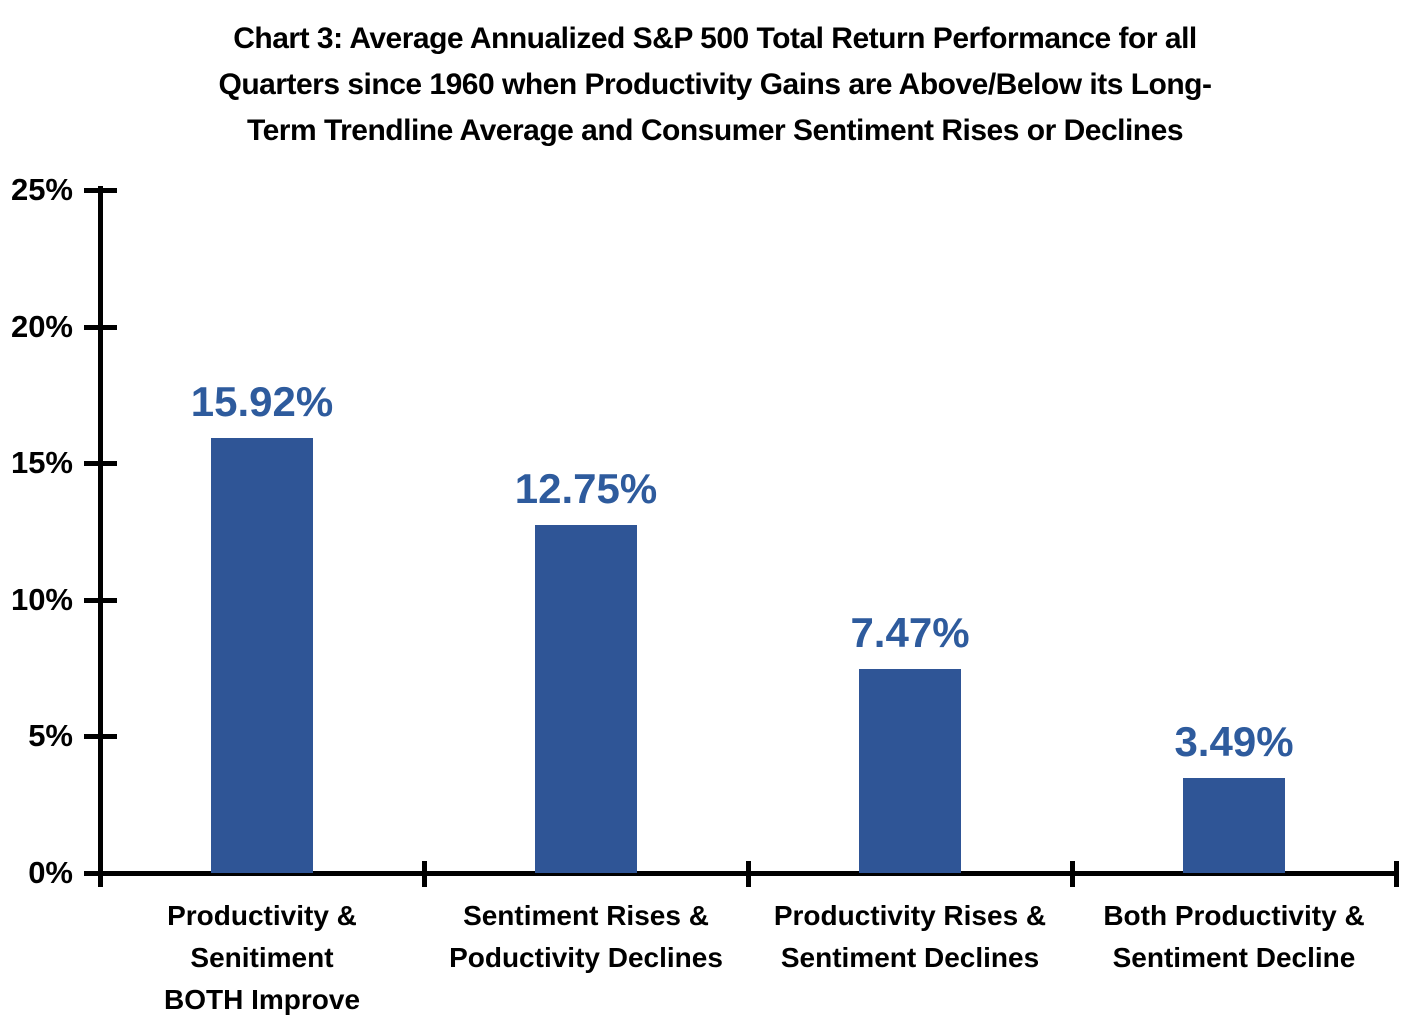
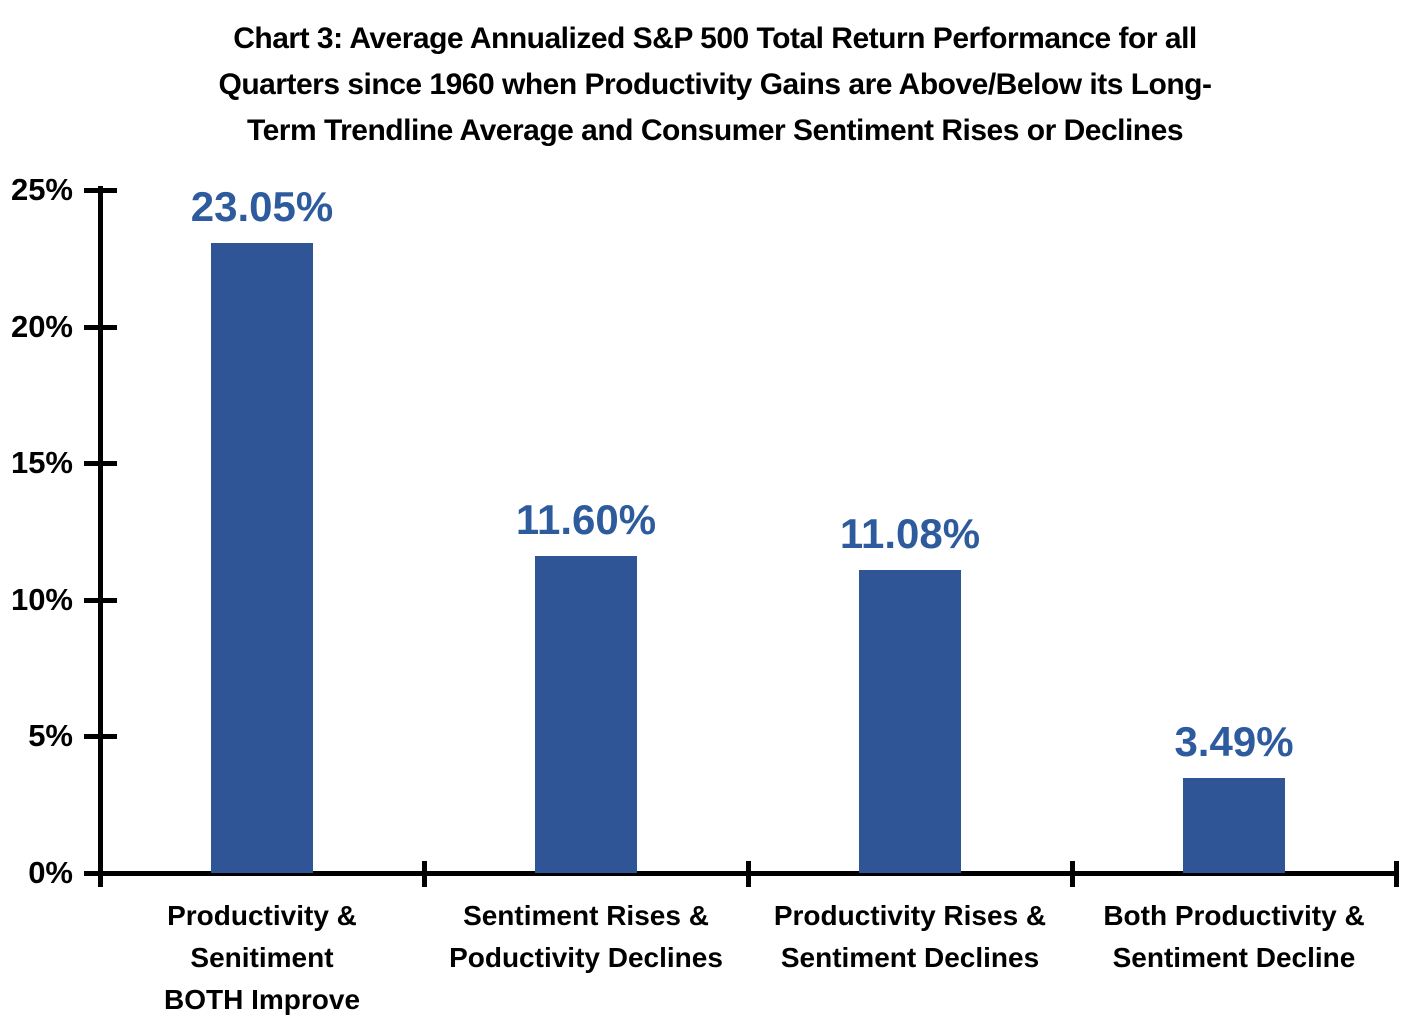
Productivity & Senitiment BOTH Improve: 15.92% -> 23.05%
Sentiment Rises & Poductivity Declines: 12.75% -> 11.60%
Productivity Rises & Sentiment Declines: 7.47% -> 11.08%
